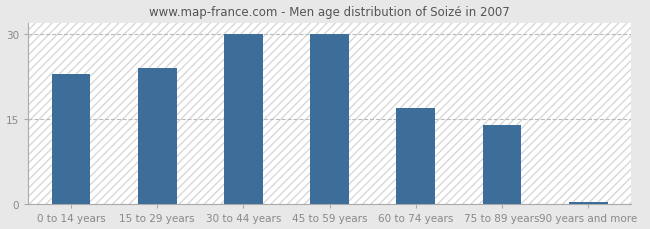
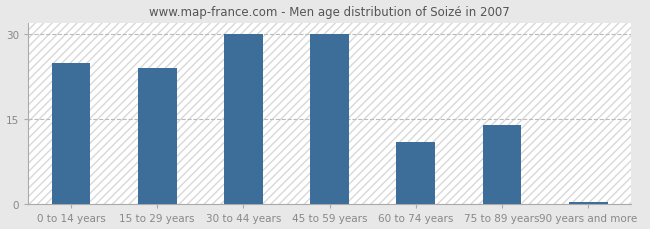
0 to 14 years: 23.0 -> 25.0
60 to 74 years: 17.0 -> 11.0
